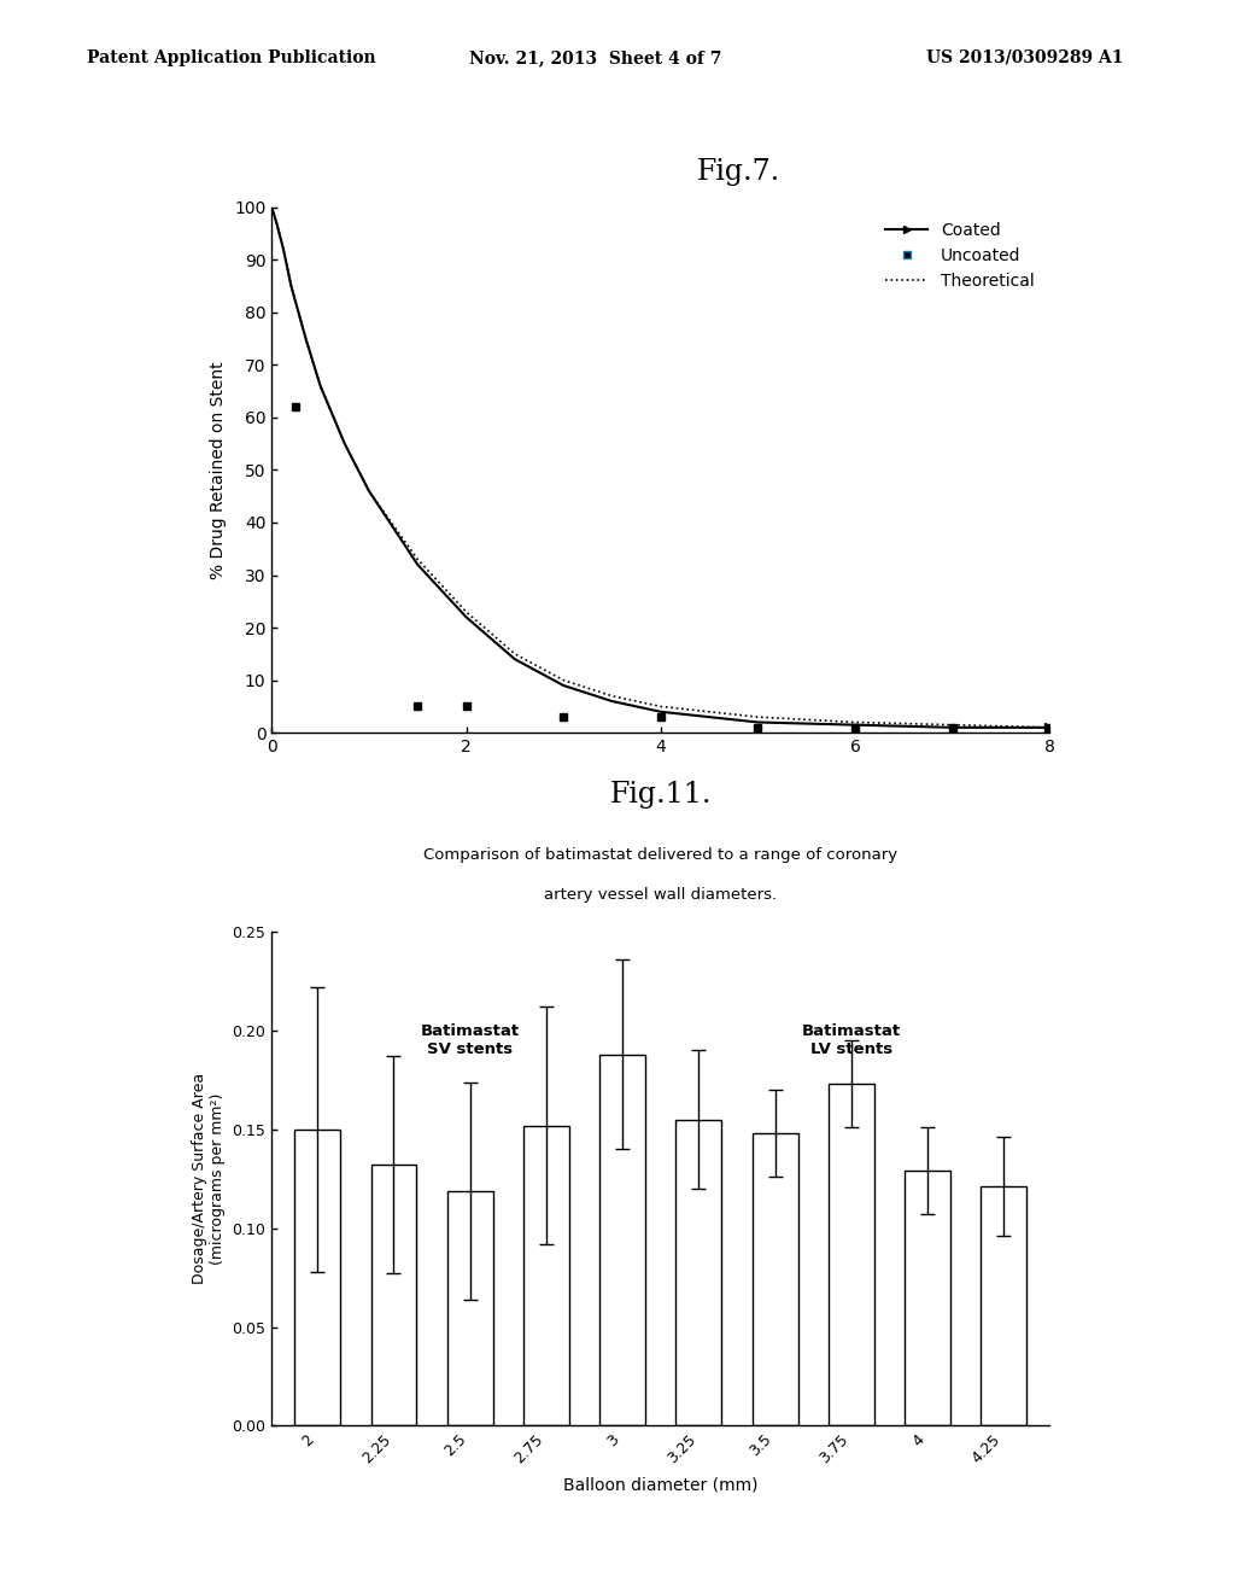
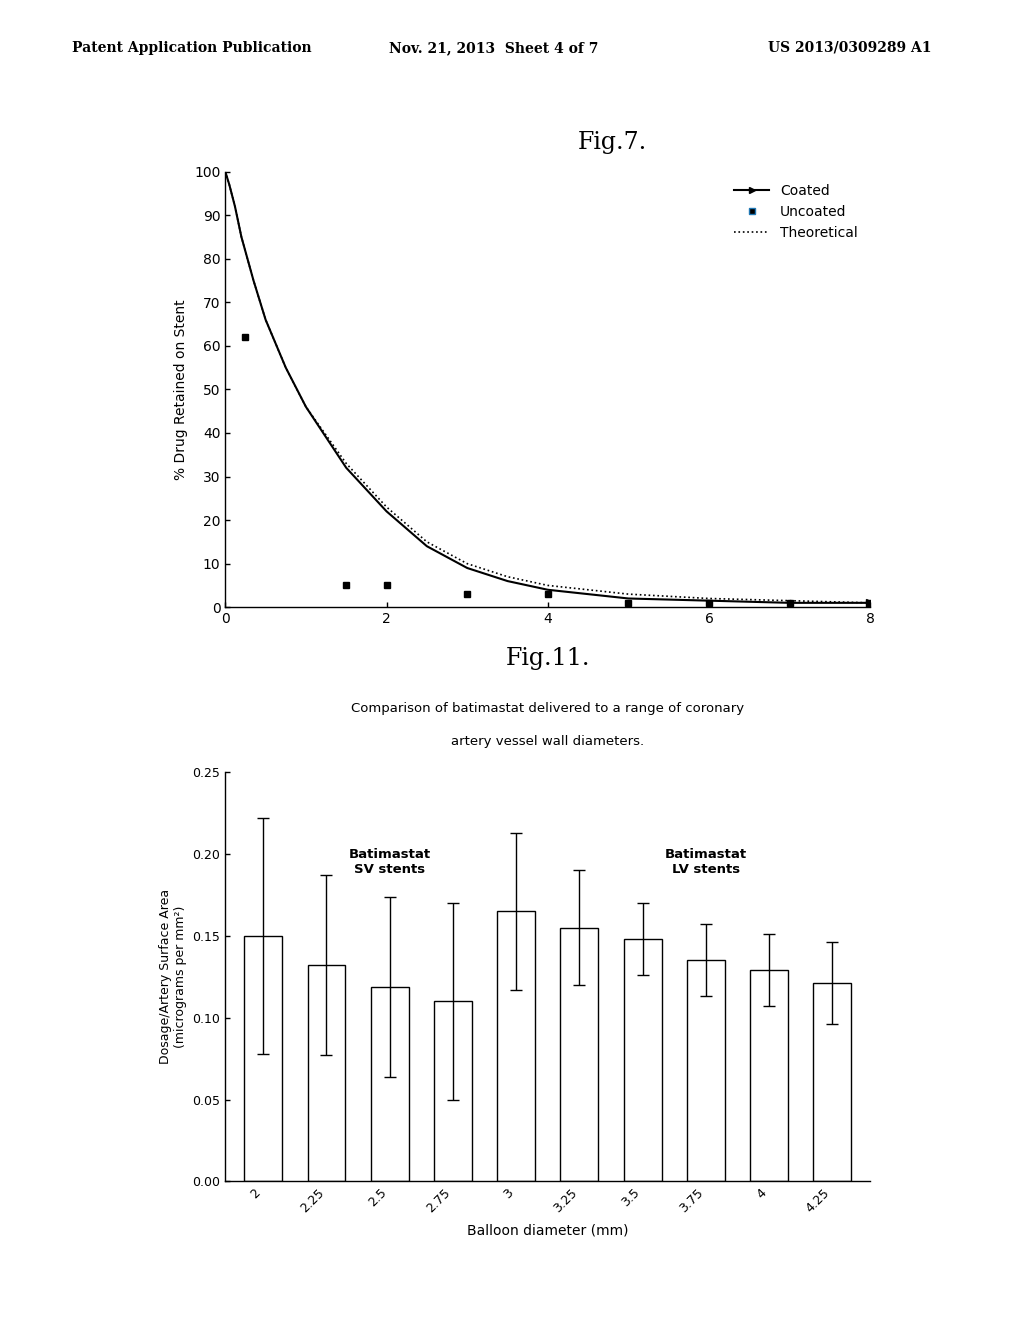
2.75: 0.152 -> 0.110
3: 0.188 -> 0.165
3.75: 0.173 -> 0.135
